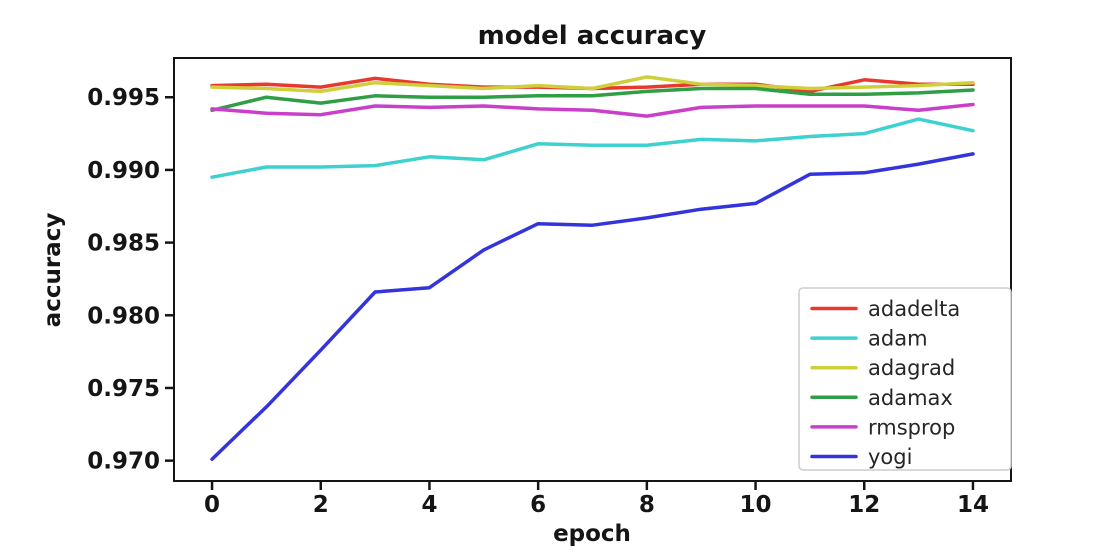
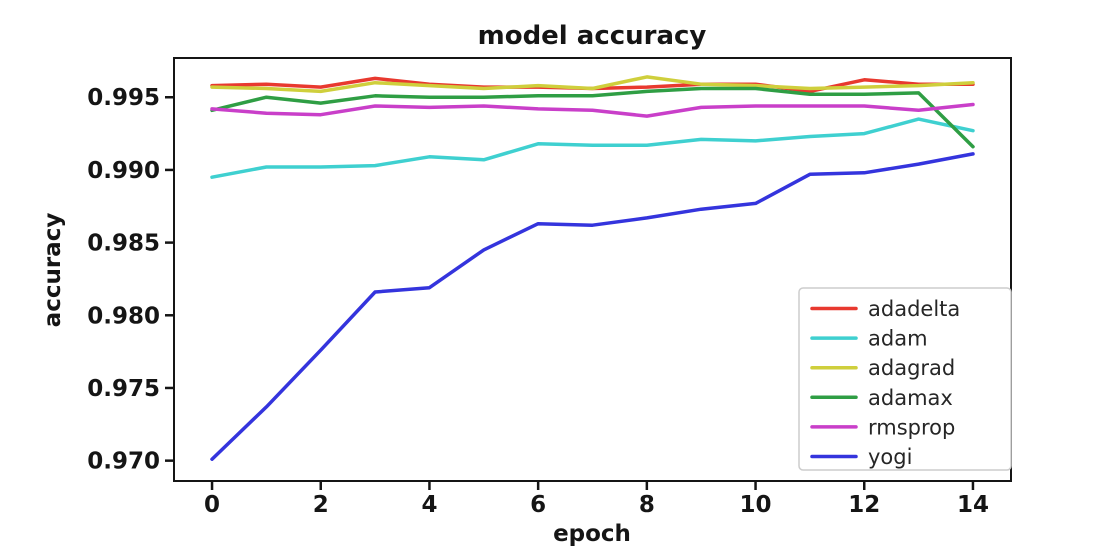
adamax/14: 0.9955 -> 0.9916
